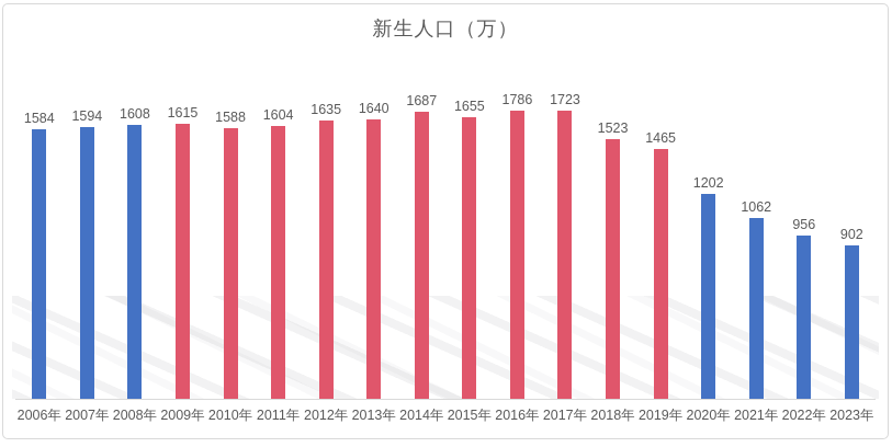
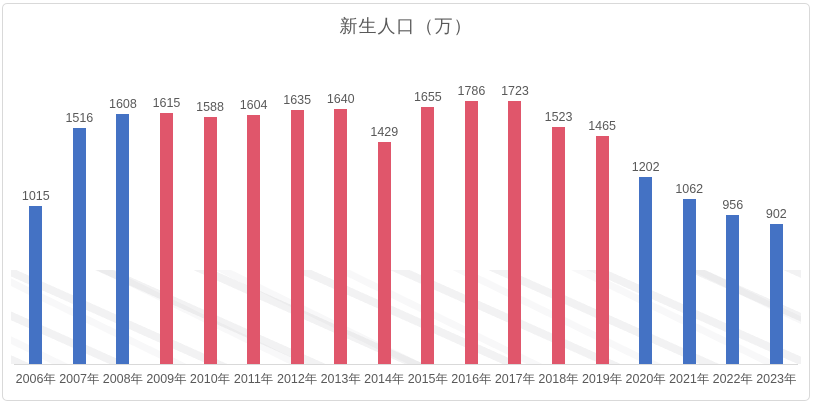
2006年: 1584 -> 1015
2007年: 1594 -> 1516
2014年: 1687 -> 1429
